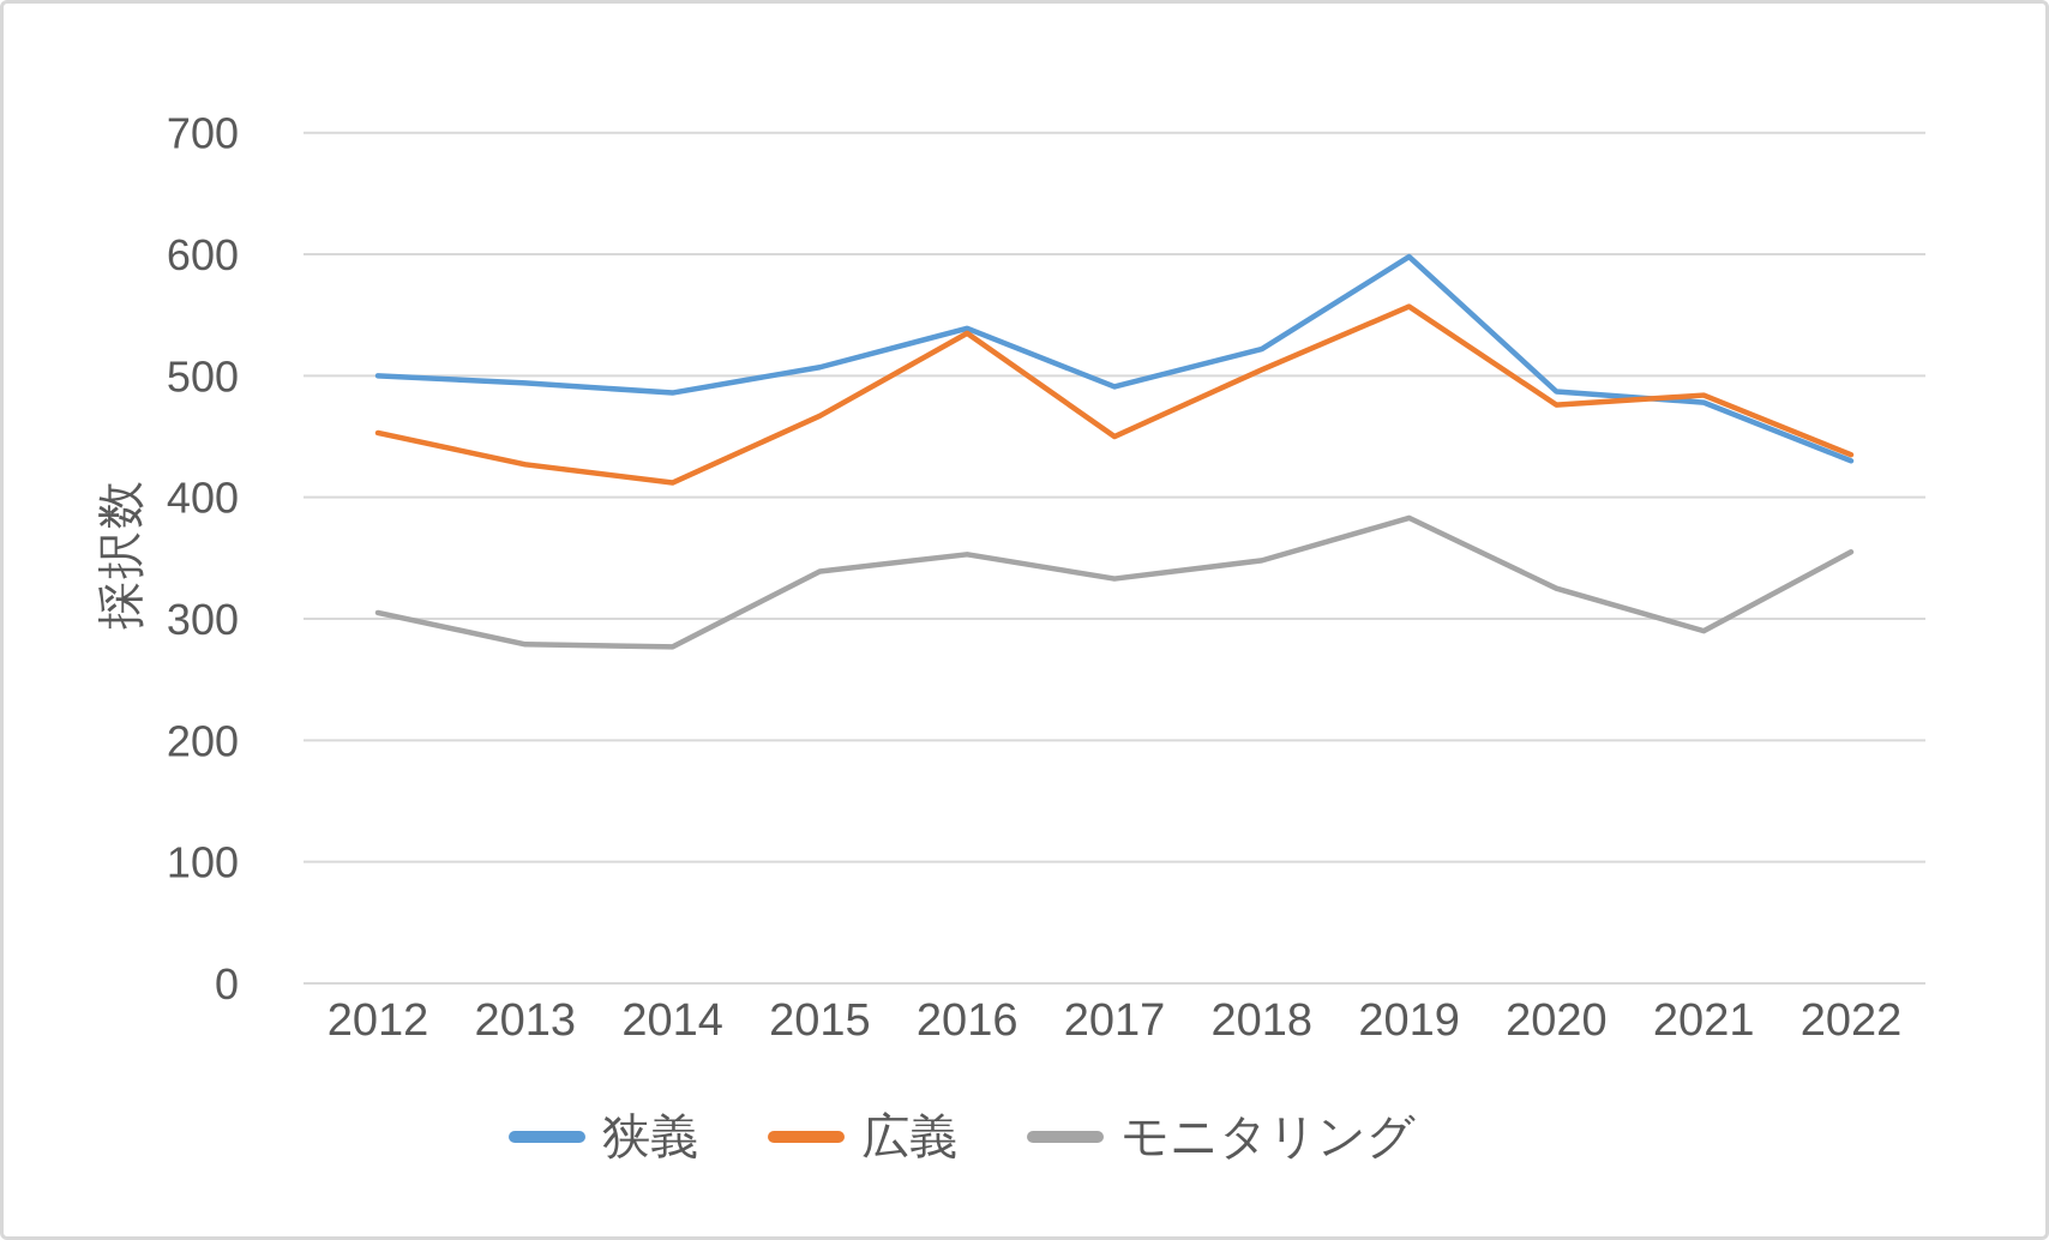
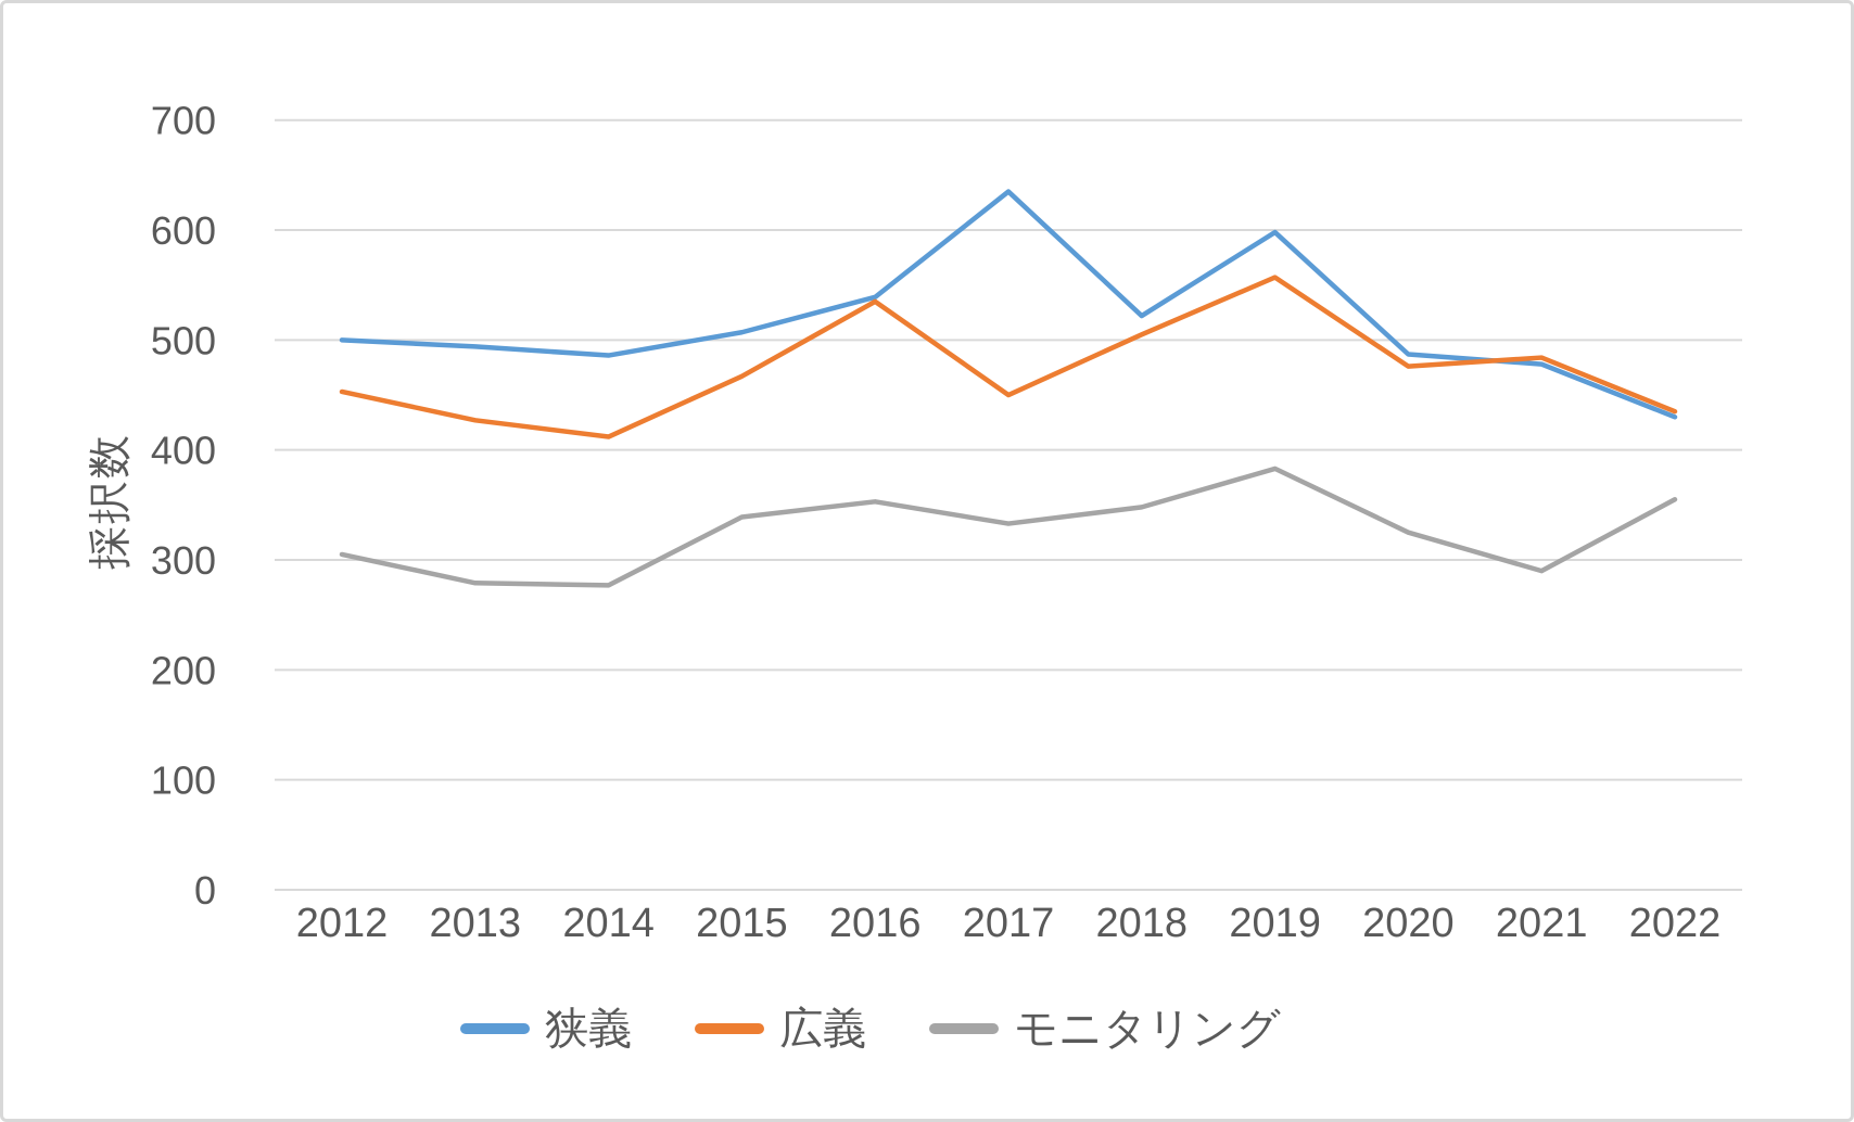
狭義/2017: 491 -> 635
